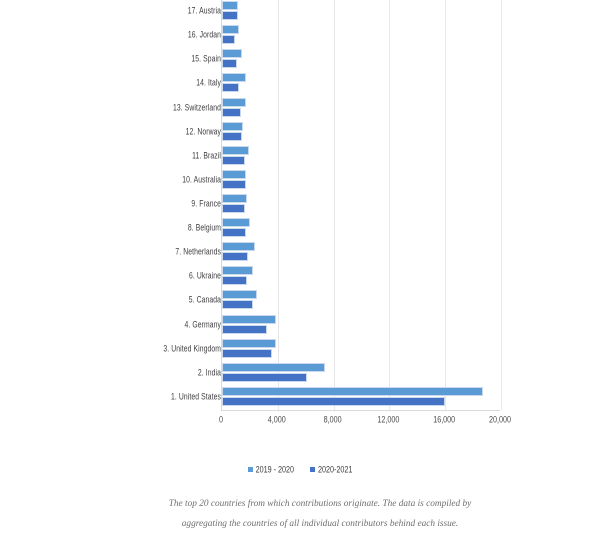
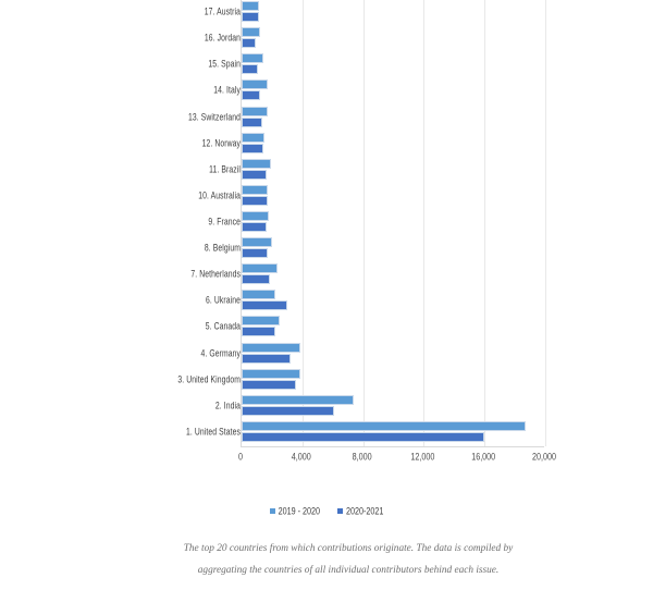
2020-2021/6. Ukraine: 1800 -> 3000
